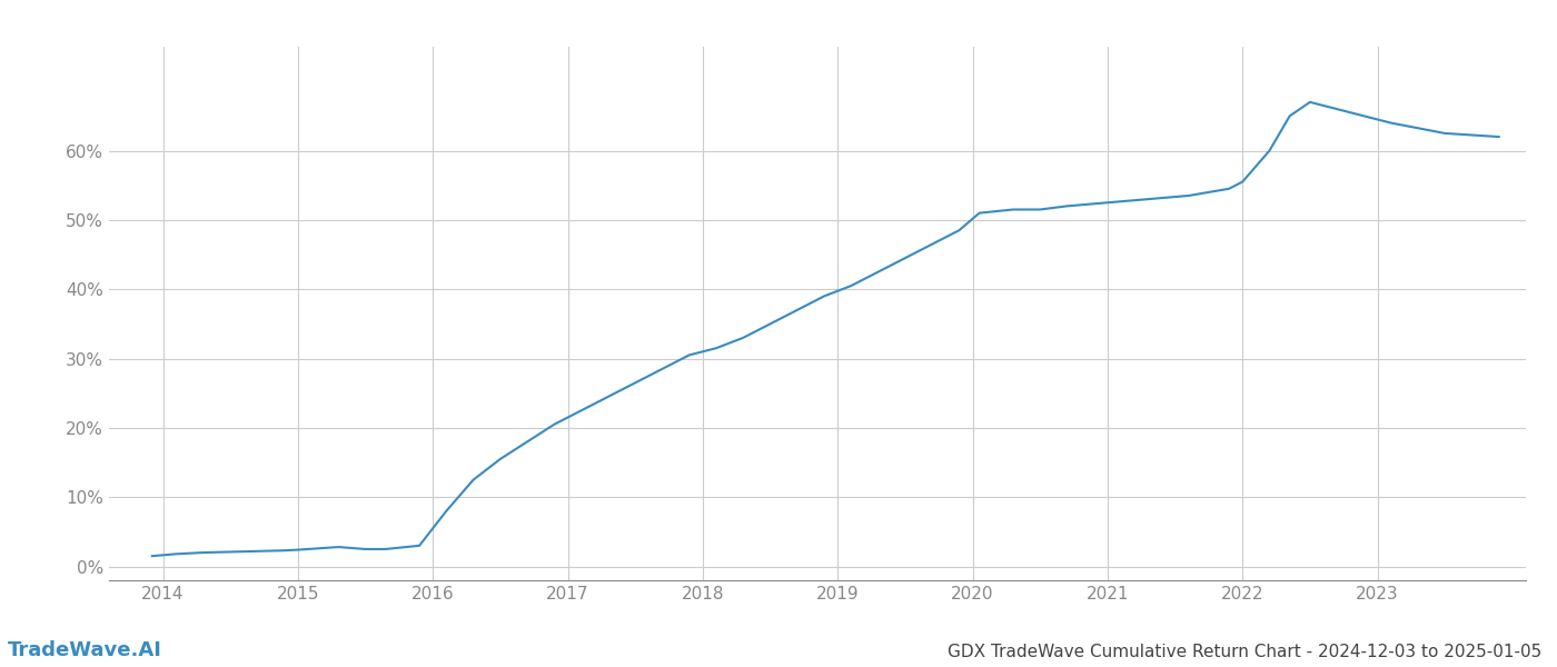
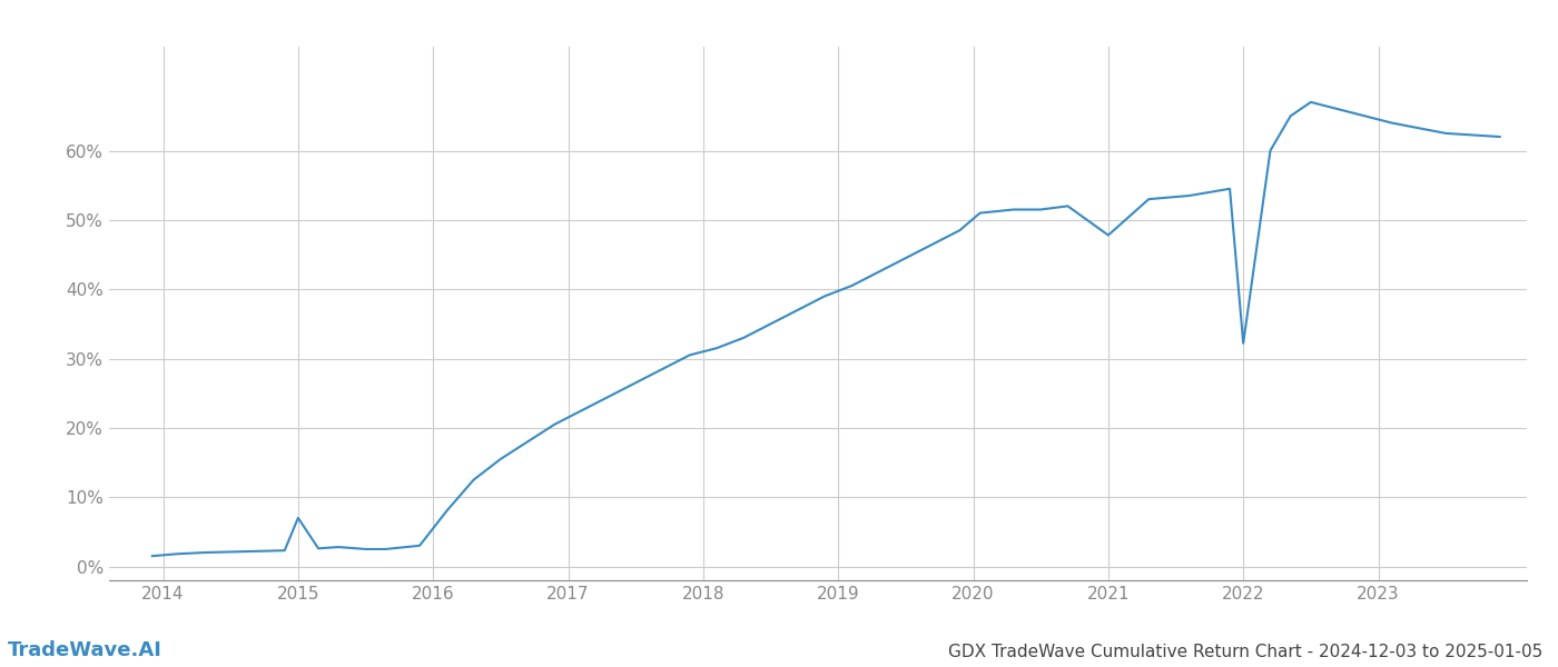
2015: 2.4% -> 7.0%
2021: 52.5% -> 47.8%
2022: 55.5% -> 32.2%
